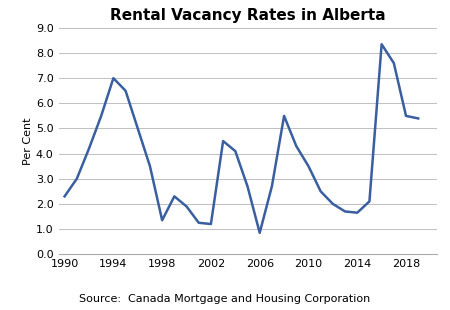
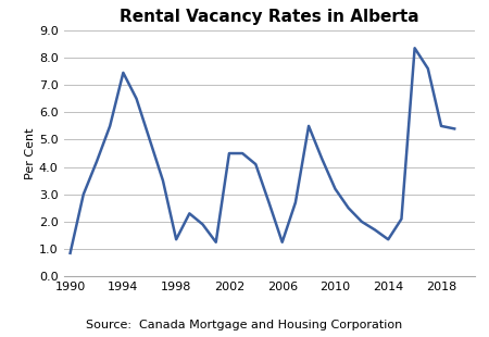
1990: 2.30 -> 0.85
1994: 7.00 -> 7.45
2002: 1.20 -> 4.50
2006: 0.85 -> 1.25
2010: 3.50 -> 3.20
2014: 1.65 -> 1.35
